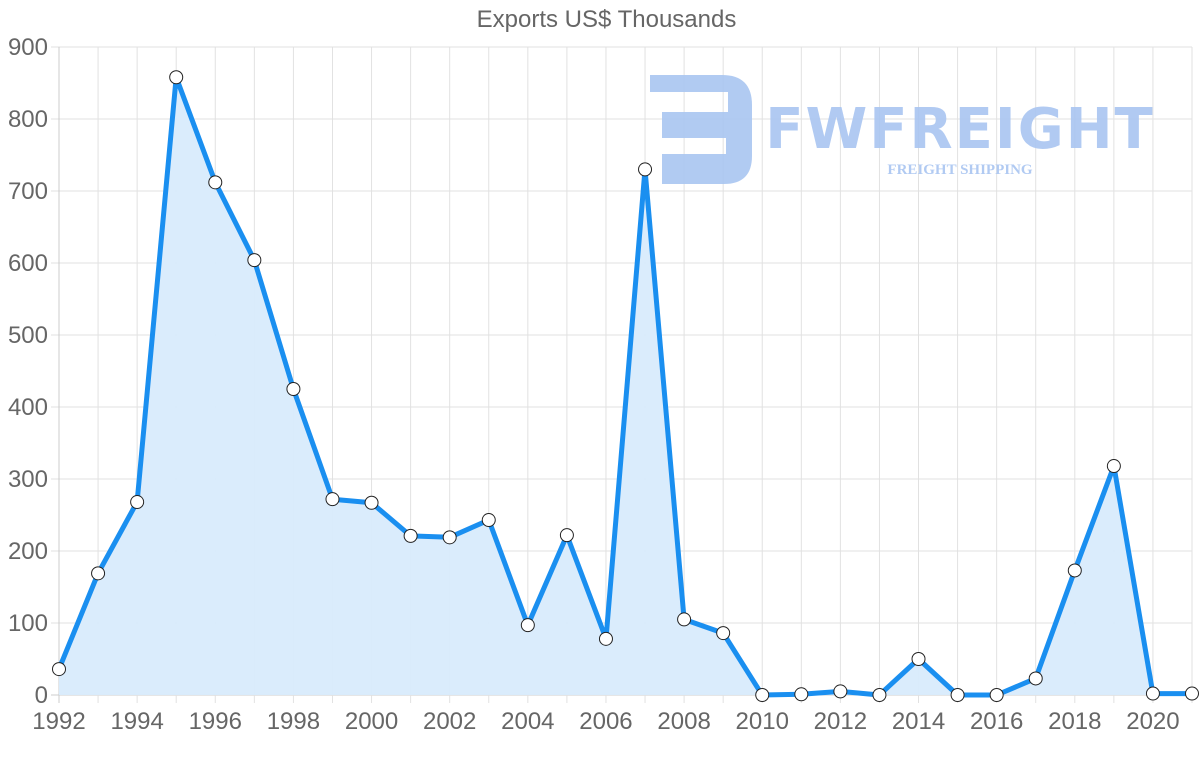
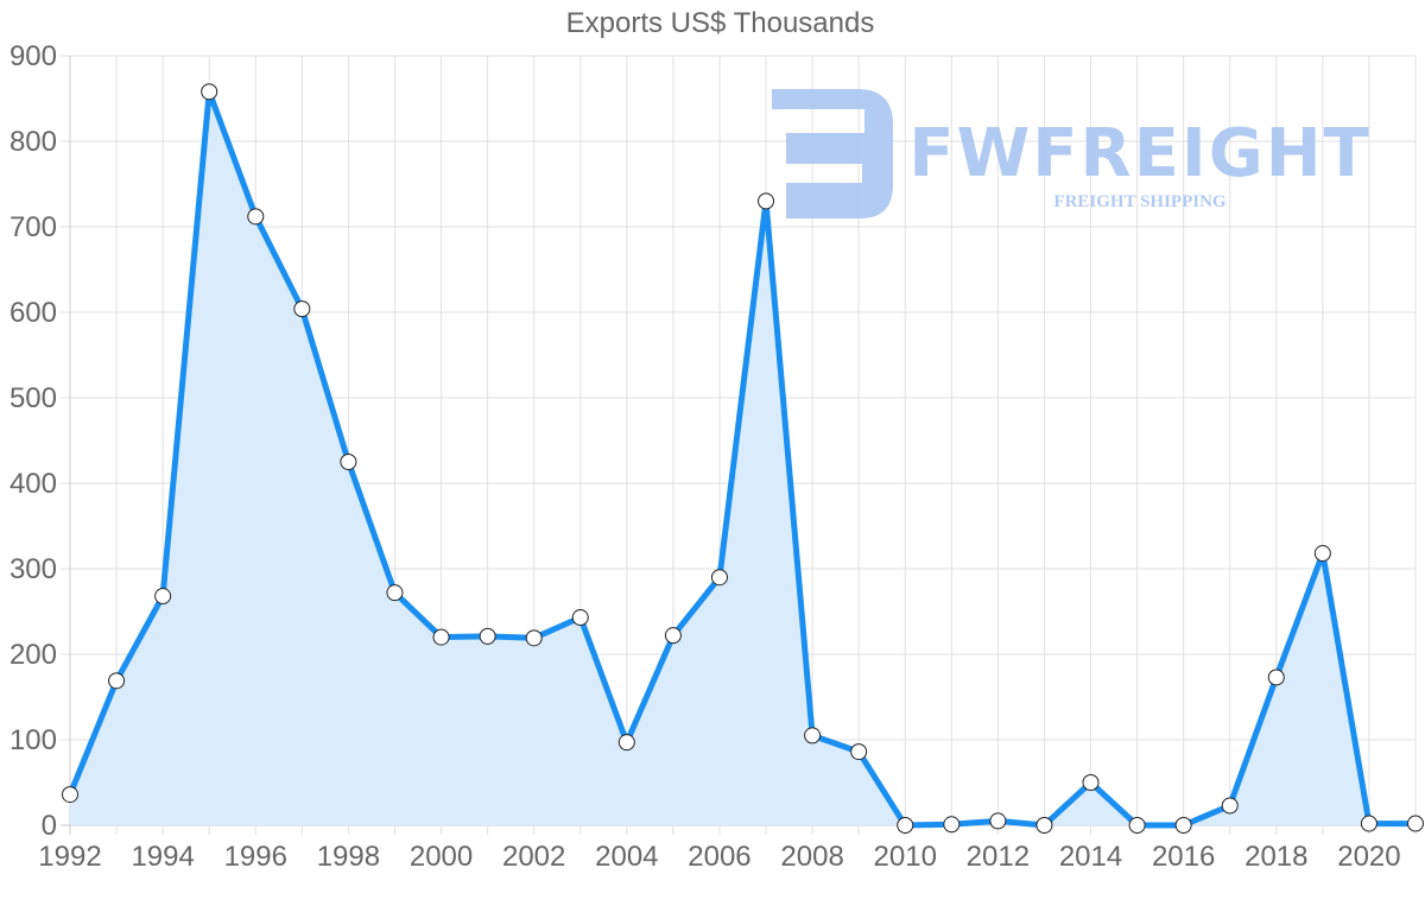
2000: 270 -> 220
2006: 80 -> 290
